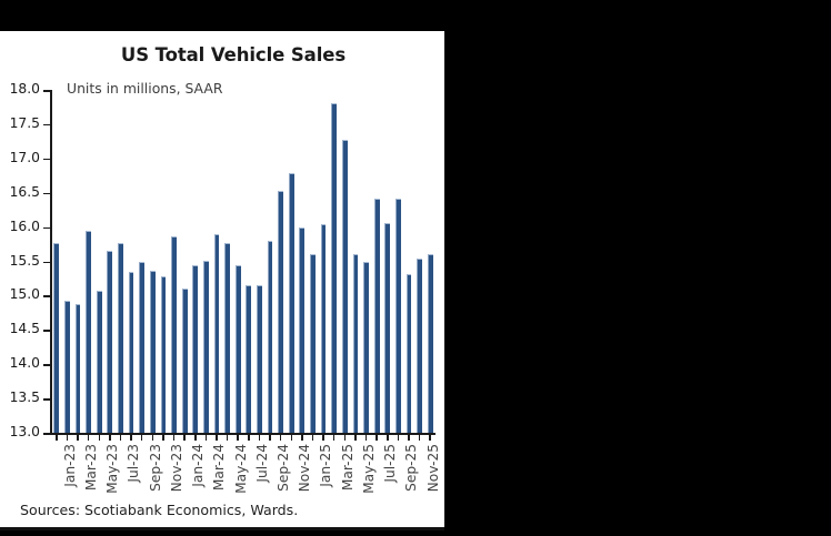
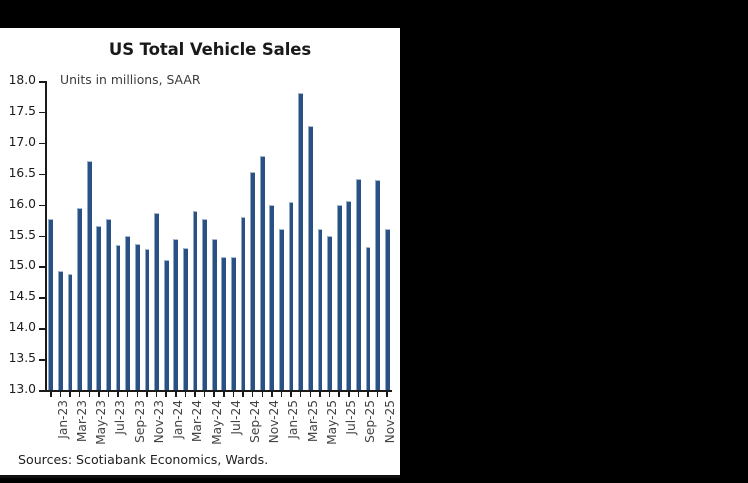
May-23: 15.1 -> 16.7
Mar-24: 15.5 -> 15.3
Jul-25: 16.4 -> 16.0
Nov-25: 15.5 -> 16.4
